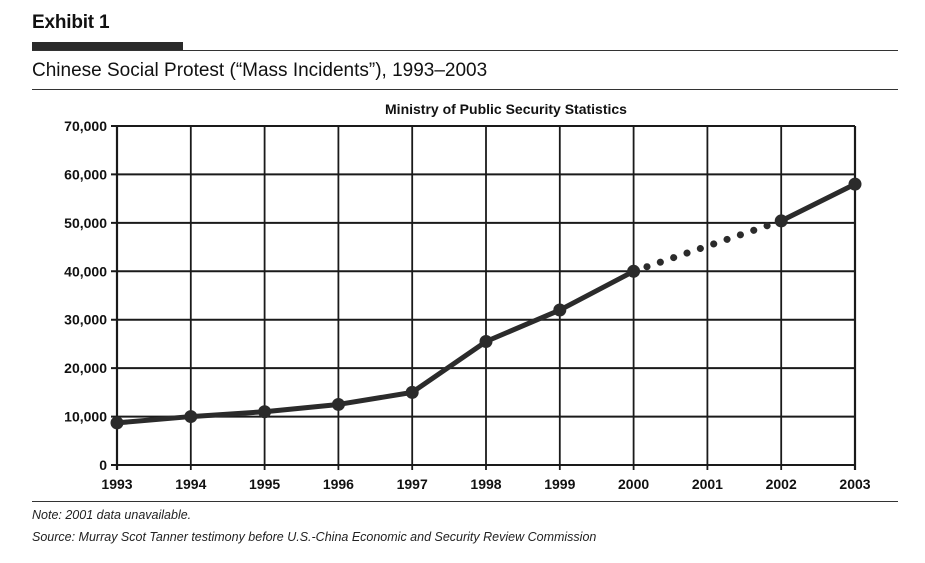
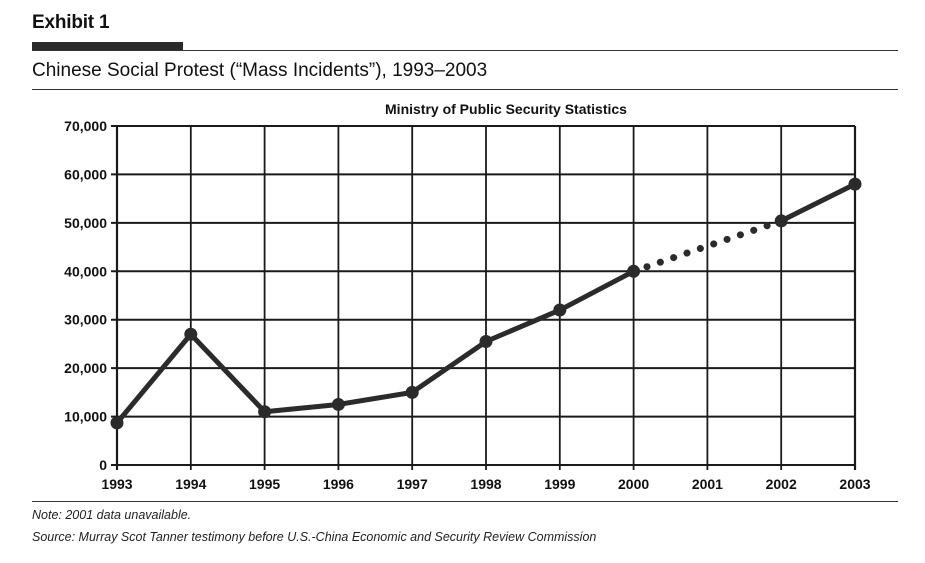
1994: 10000 -> 27000
